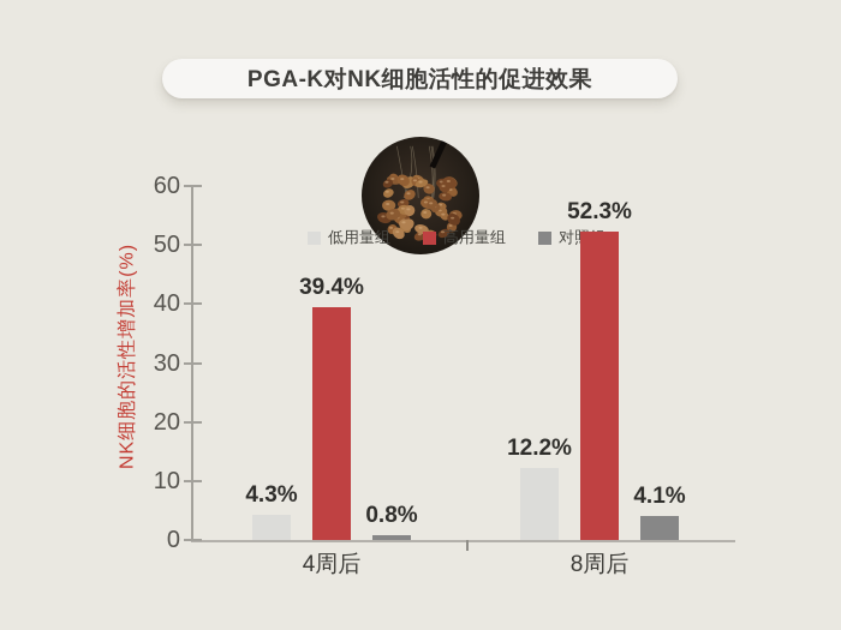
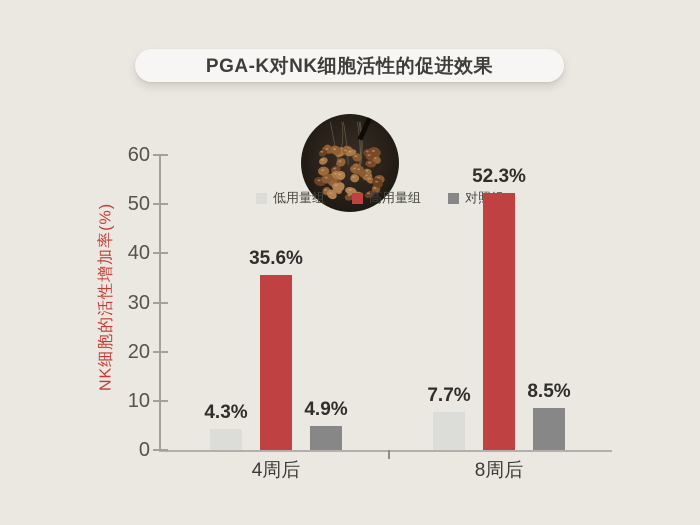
高用量组/4周后: 39.4% -> 35.6%
对照组/4周后: 0.8% -> 4.9%
低用量组/8周后: 12.2% -> 7.7%
对照组/8周后: 4.1% -> 8.5%
